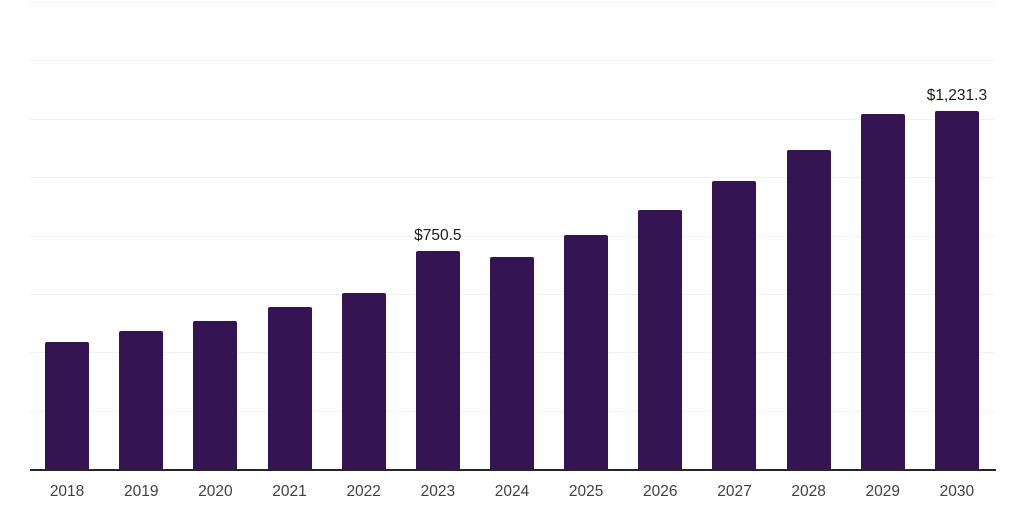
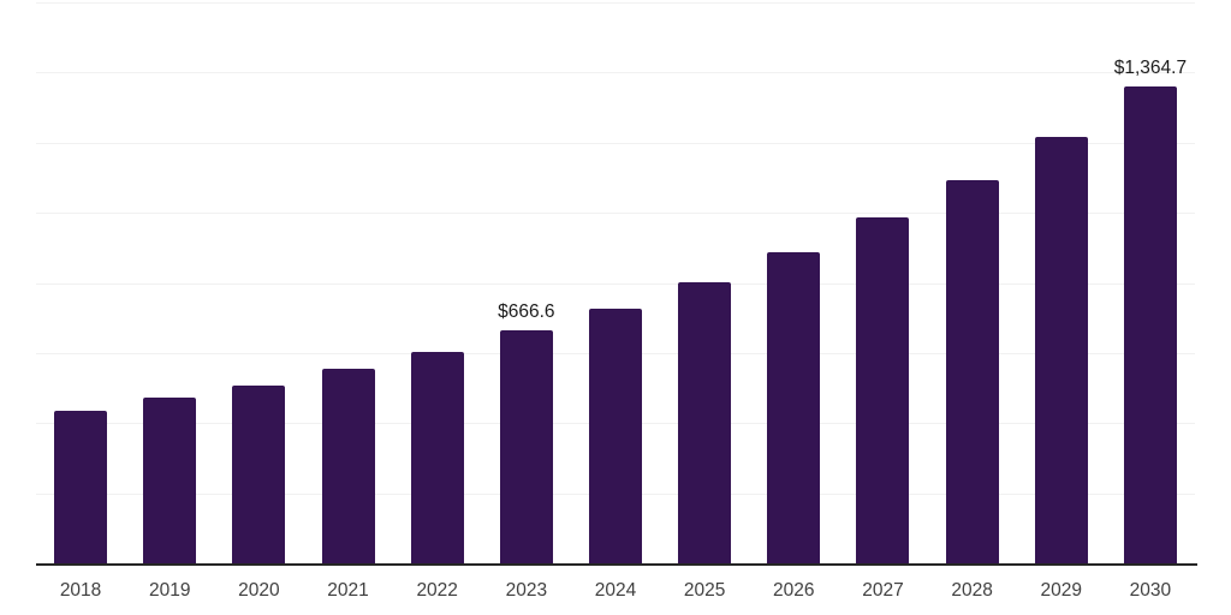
2023: $750.5 -> $666.6
2030: $1,231.3 -> $1,364.7
